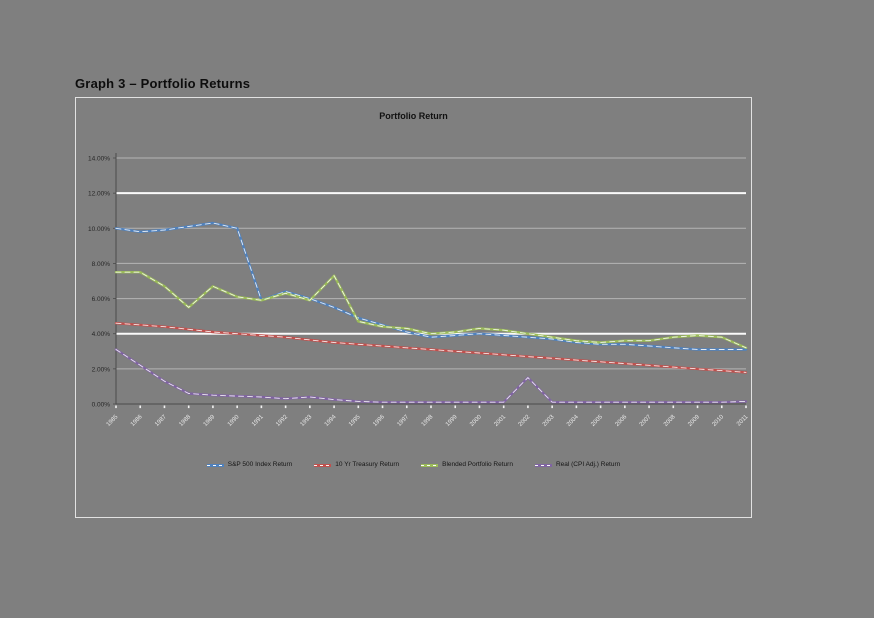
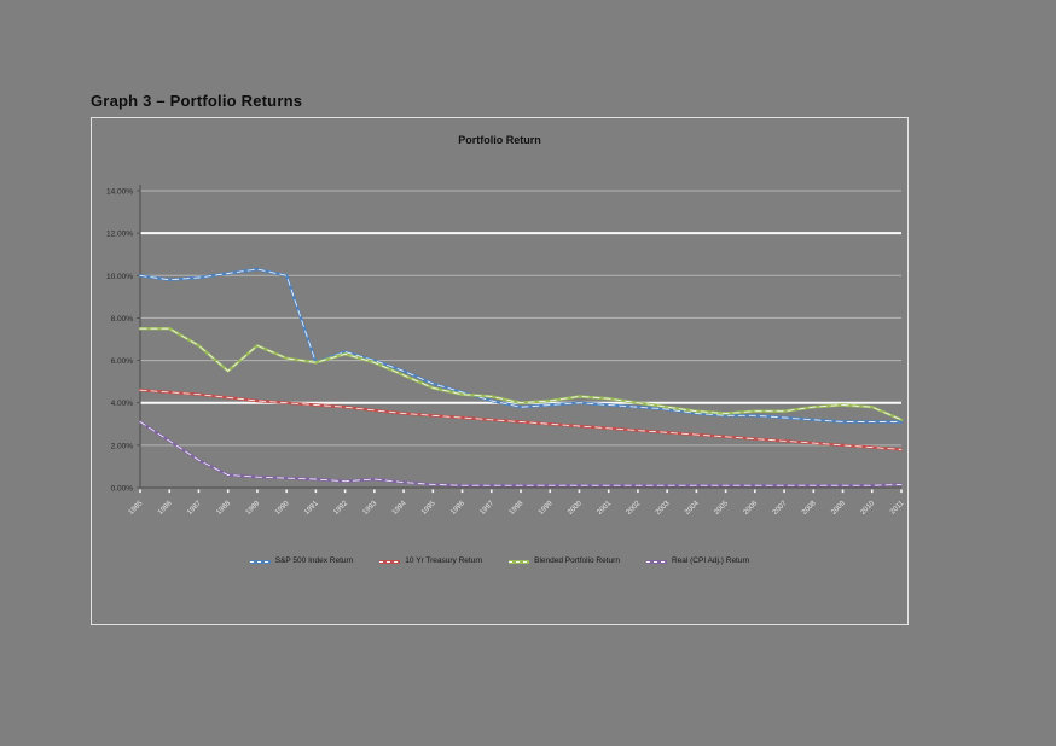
Blended Portfolio Return/1994: 7.3% -> 5.3%
Real (CPI Adj.) Return/2002: 1.5% -> 0.1%
